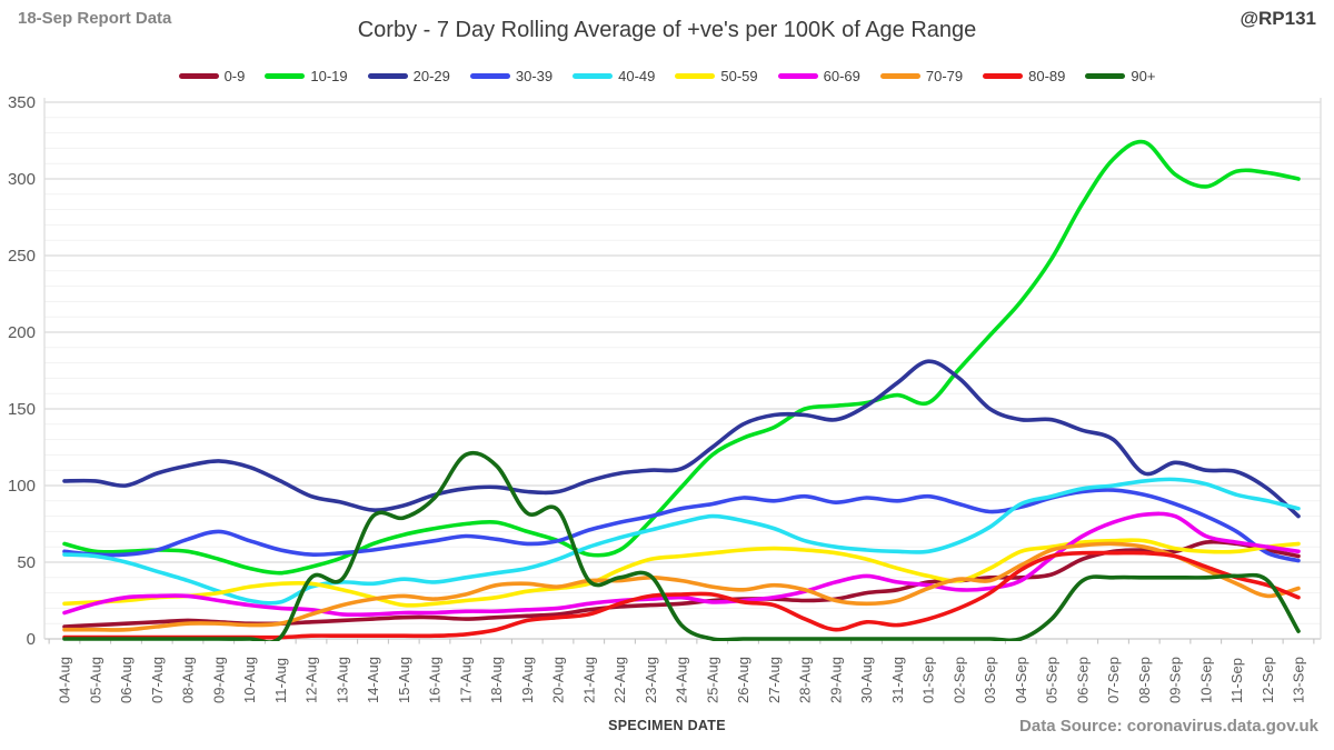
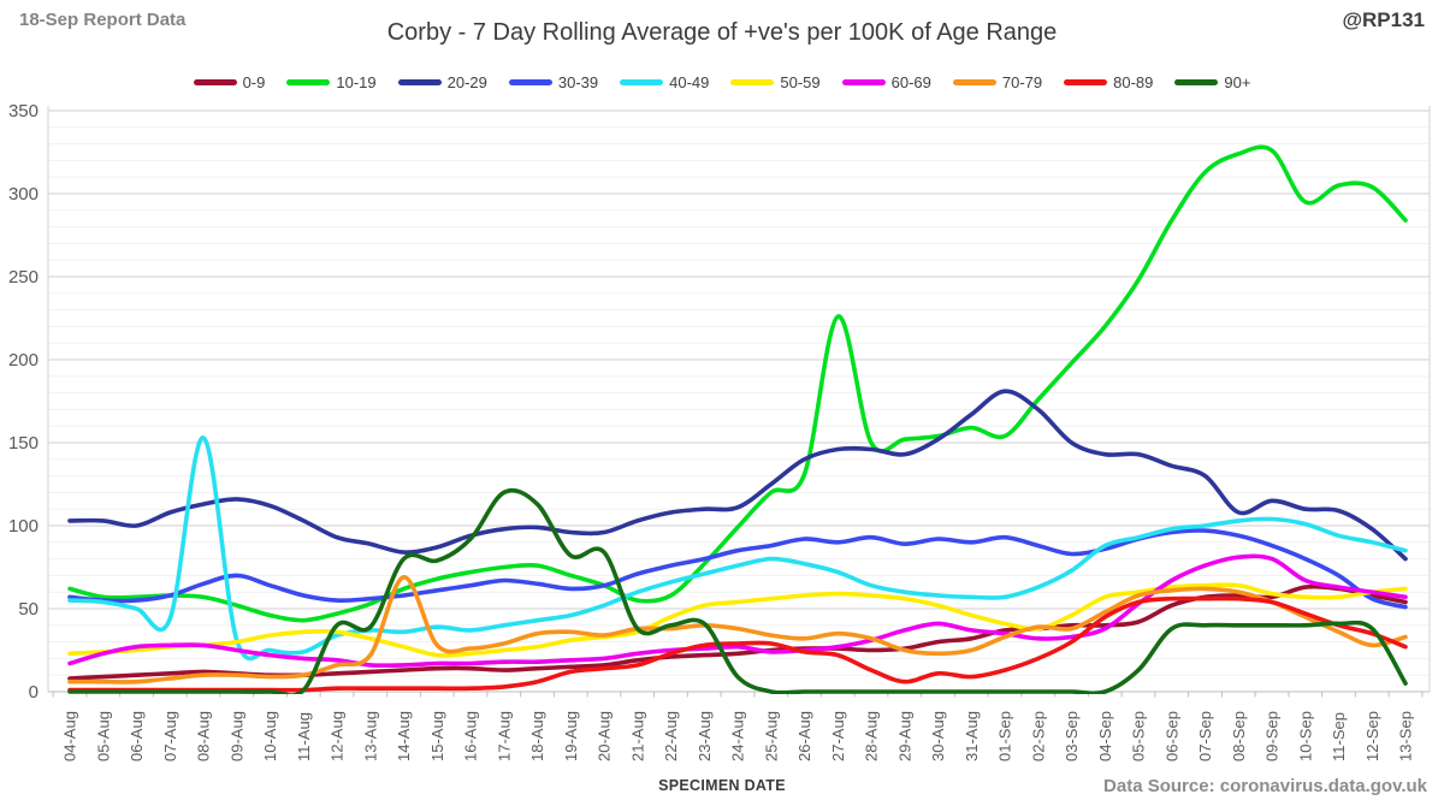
40-49/08-Aug: 38 -> 153
70-79/14-Aug: 26 -> 69
10-19/27-Aug: 138 -> 226
10-19/09-Sep: 303 -> 326
10-19/13-Sep: 300 -> 284
